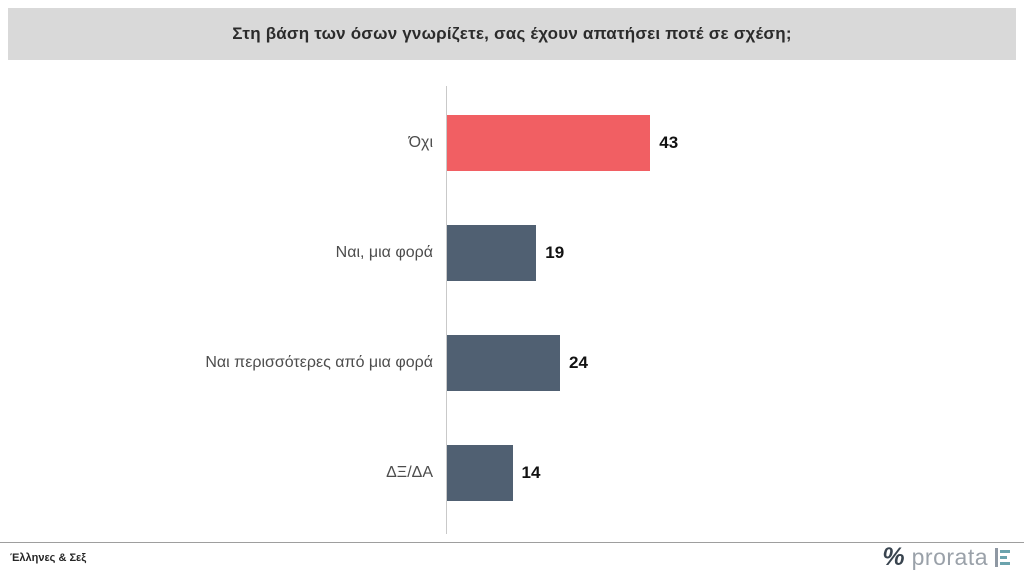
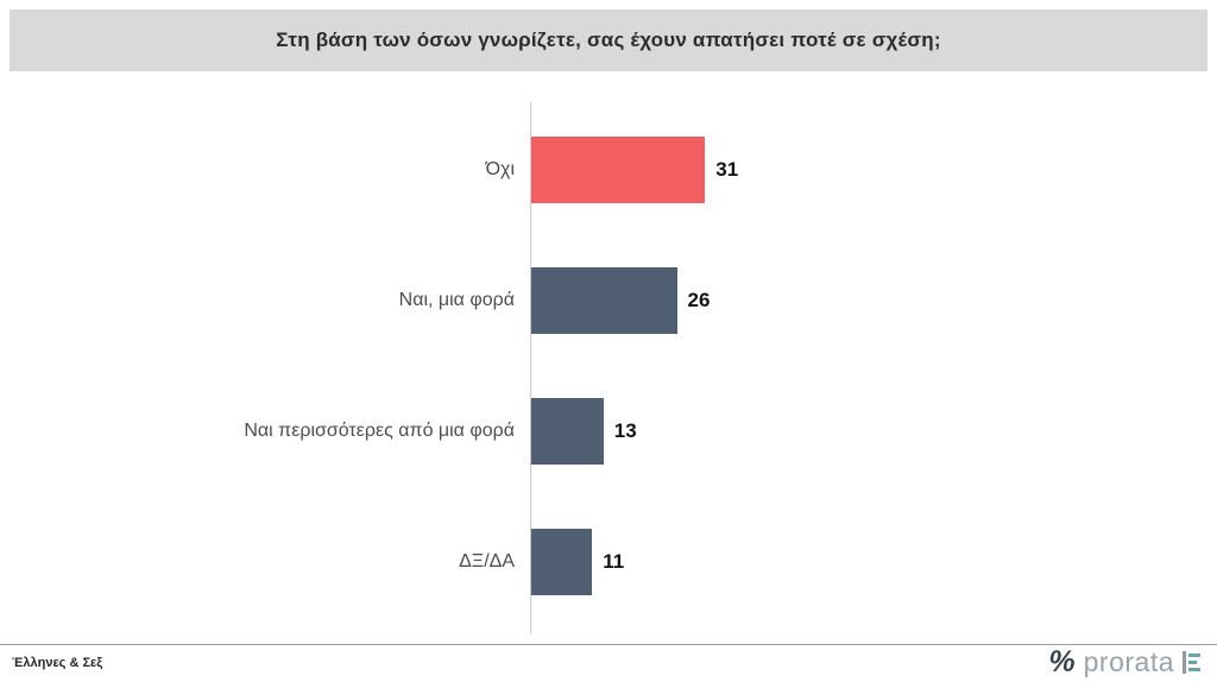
Όχι: 43 -> 31
Ναι, μια φορά: 19 -> 26
Ναι περισσότερες από μια φορά: 24 -> 13
ΔΞ/ΔΑ: 14 -> 11
